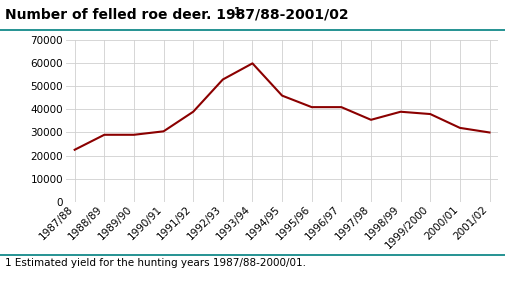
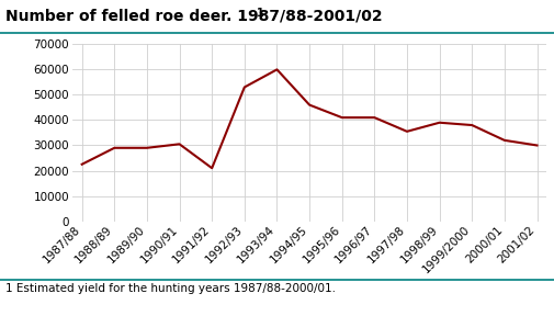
1991/92: 39000 -> 21000
